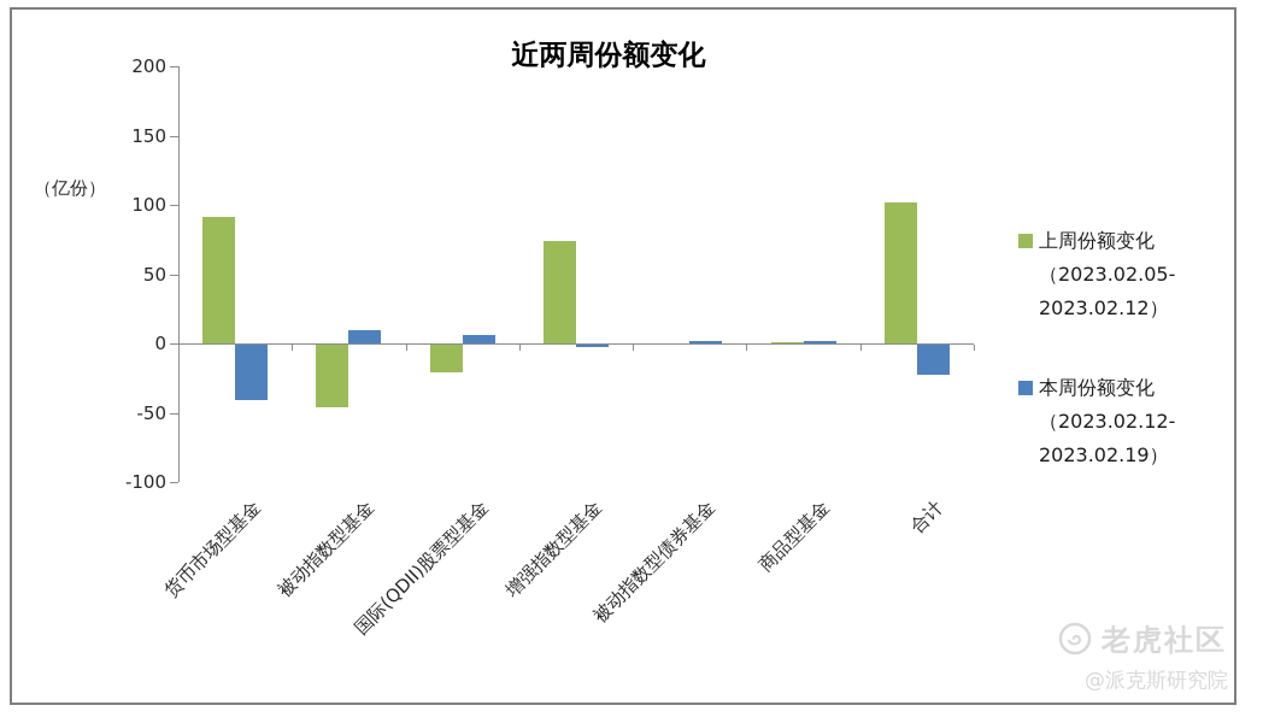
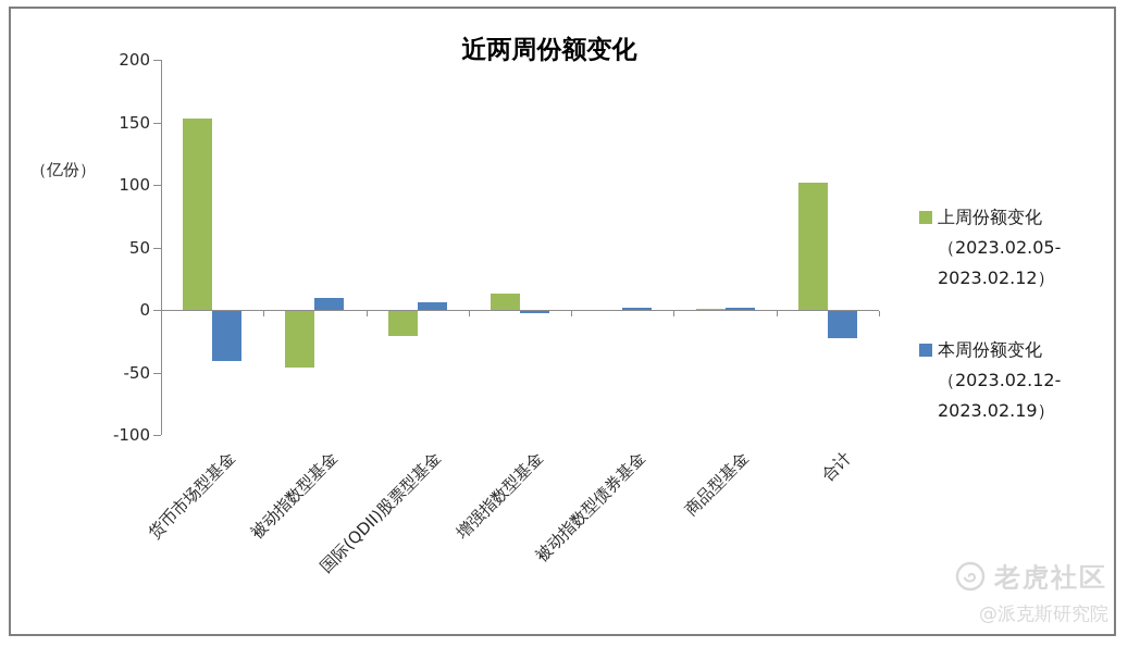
上周份额变化（2023.02.05-2023.02.12）/货币市场型基金: 91 -> 153
上周份额变化（2023.02.05-2023.02.12）/增强指数型基金: 74 -> 13
